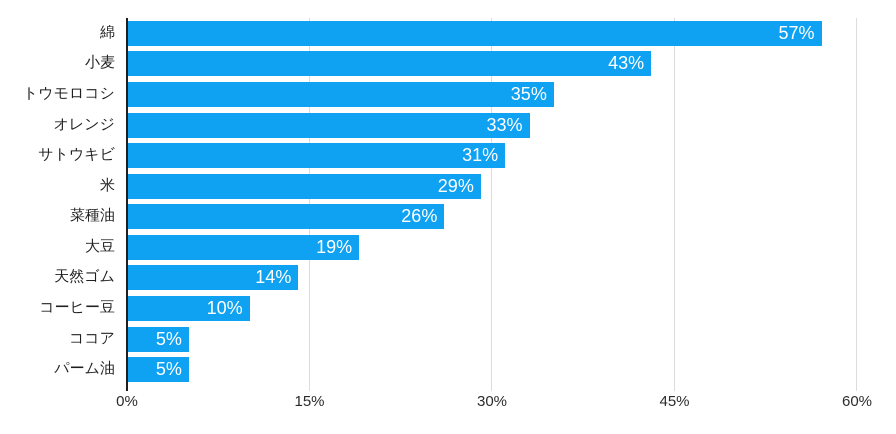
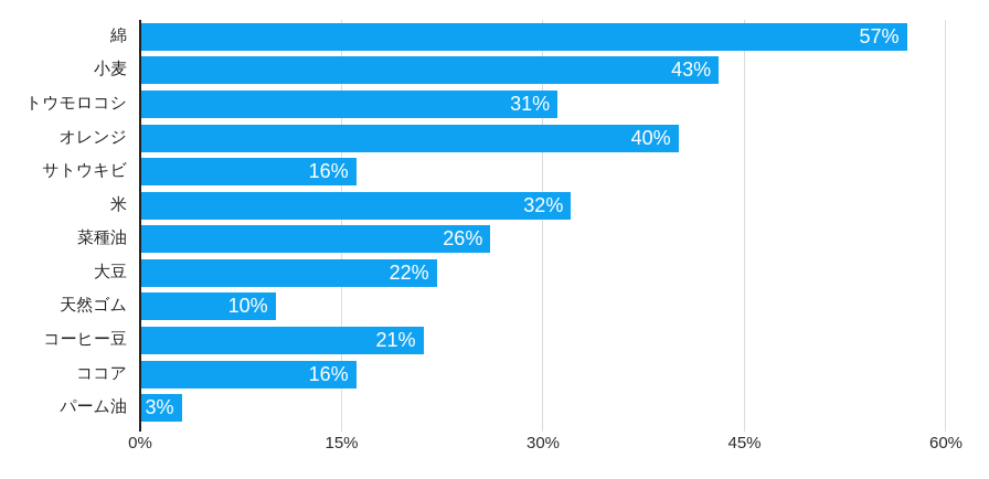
トウモロコシ: 35% -> 31%
オレンジ: 33% -> 40%
サトウキビ: 31% -> 16%
米: 29% -> 32%
大豆: 19% -> 22%
天然ゴム: 14% -> 10%
コーヒー豆: 10% -> 21%
ココア: 5% -> 16%
パーム油: 5% -> 3%
